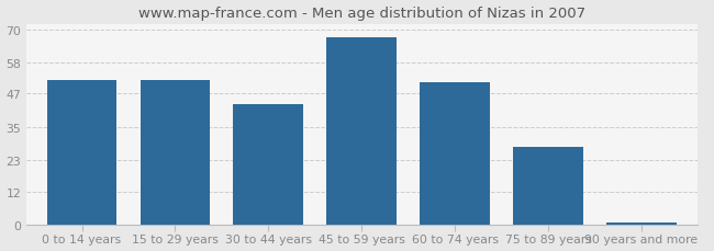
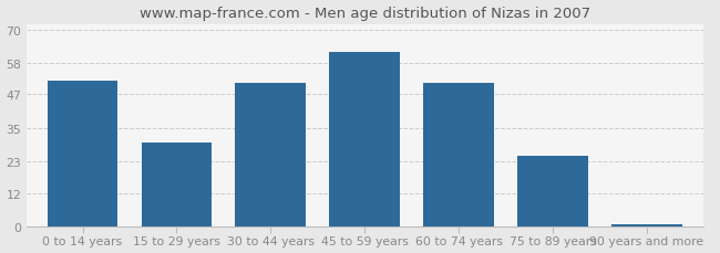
15 to 29 years: 52 -> 30
30 to 44 years: 43 -> 51
45 to 59 years: 67 -> 62
75 to 89 years: 28 -> 25
